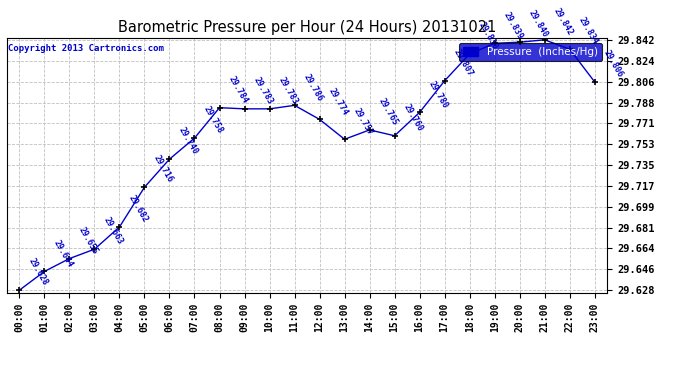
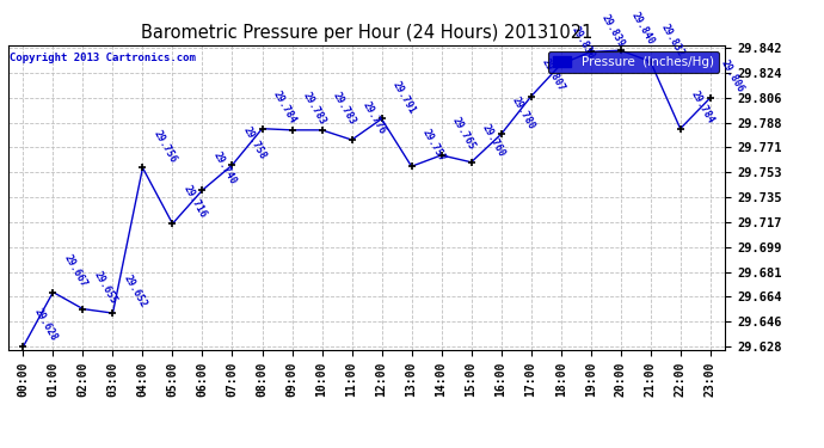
01:00: 29.644 -> 29.667
03:00: 29.663 -> 29.652
04:00: 29.682 -> 29.756
11:00: 29.786 -> 29.776
12:00: 29.774 -> 29.791
21:00: 29.842 -> 29.832
22:00: 29.834 -> 29.784
